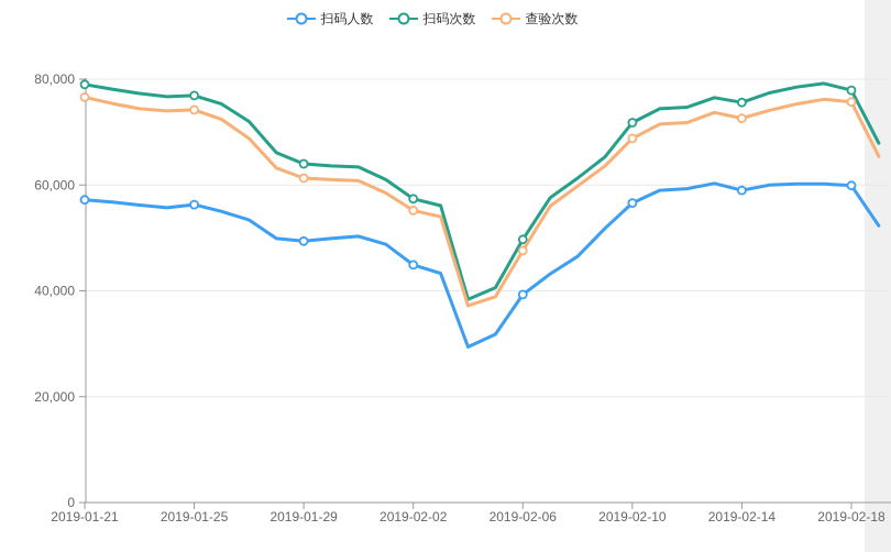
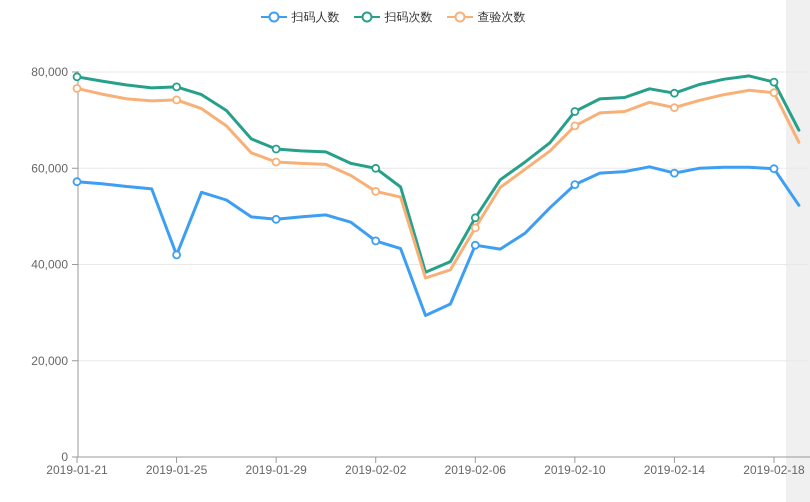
扫码人数/2019-01-25: 56000 -> 42000
扫码次数/2019-02-02: 57000 -> 60000
扫码人数/2019-02-06: 39000 -> 44000
